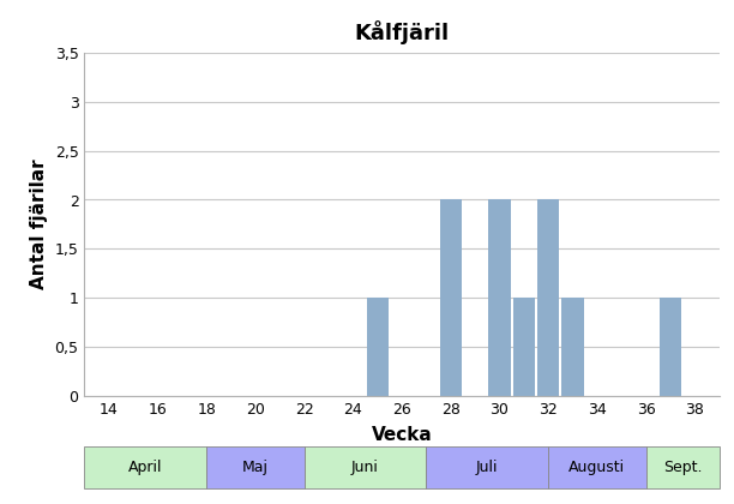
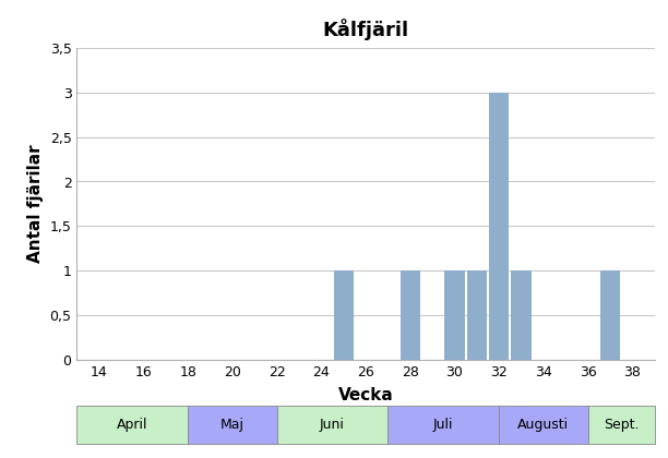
28: 2 -> 1
30: 2 -> 1
32: 2 -> 3
